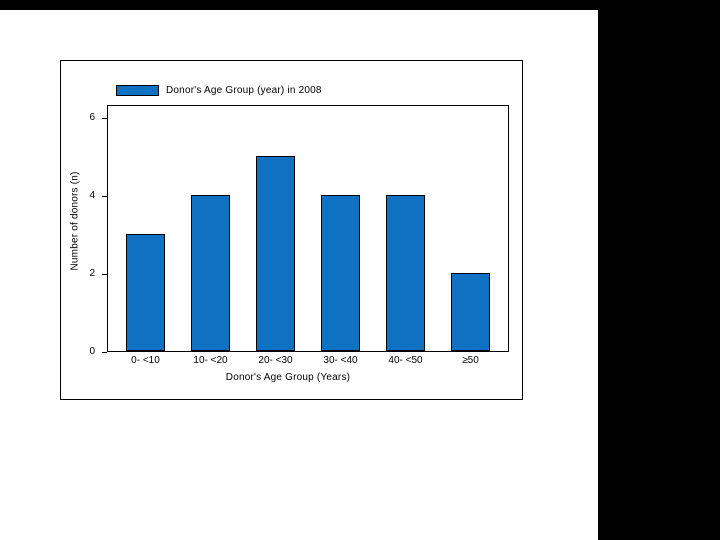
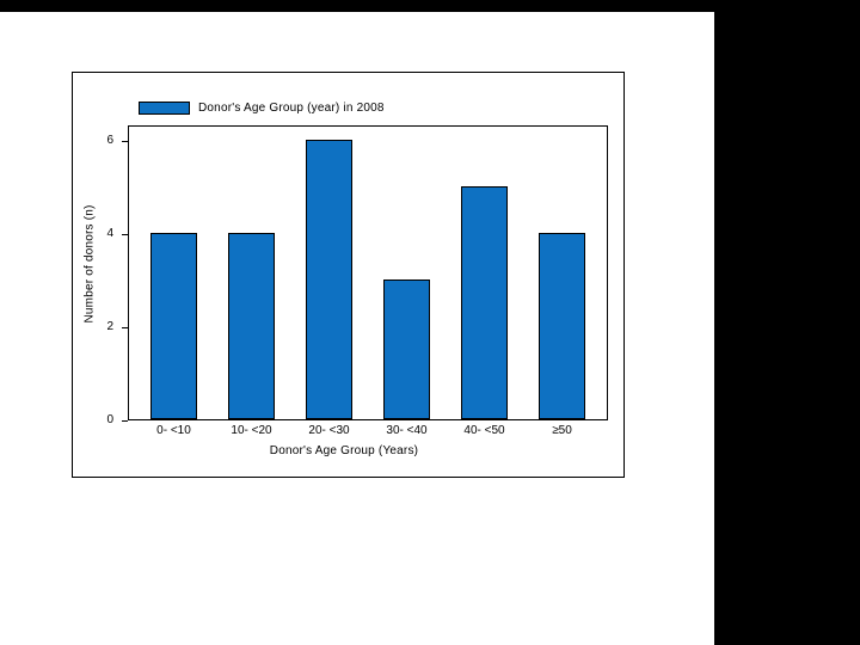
0- <10: 3 -> 4
20- <30: 5 -> 6
30- <40: 4 -> 3
40- <50: 4 -> 5
≥50: 2 -> 4
